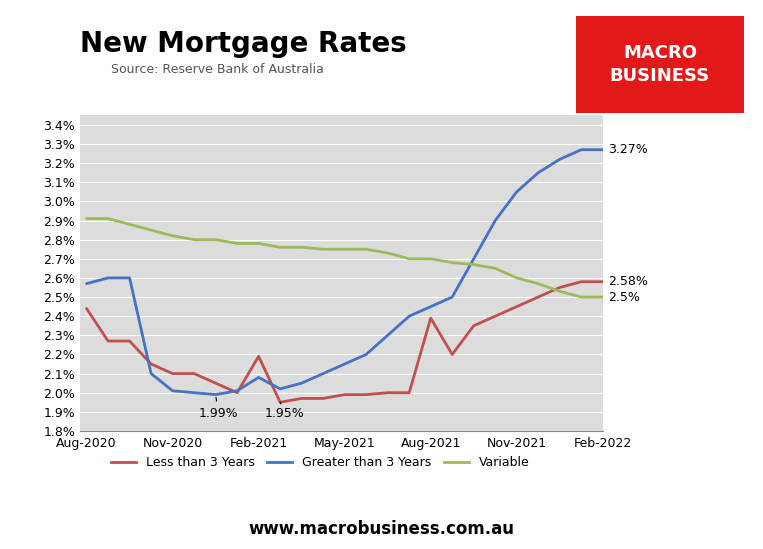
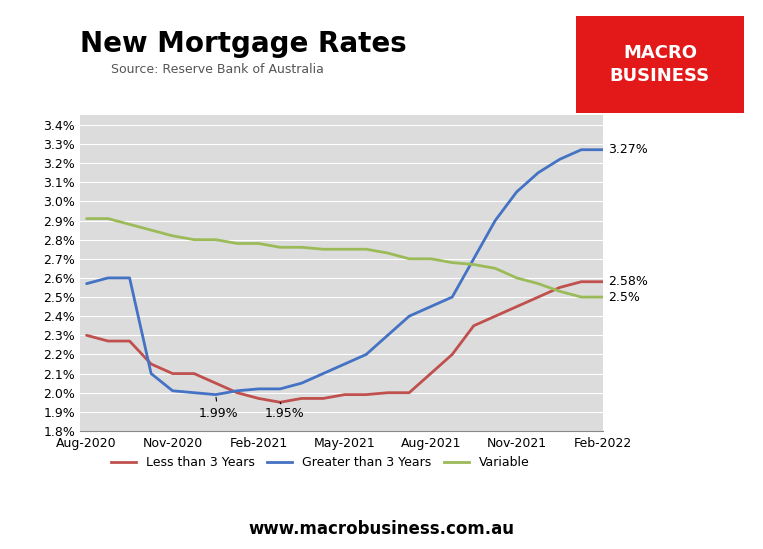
Less than 3 Years/Aug-2020: 2.44% -> 2.30%
Less than 3 Years/Feb-2021: 2.19% -> 1.97%
Greater than 3 Years/Feb-2021: 2.08% -> 2.02%
Less than 3 Years/Aug-2021: 2.39% -> 2.10%
